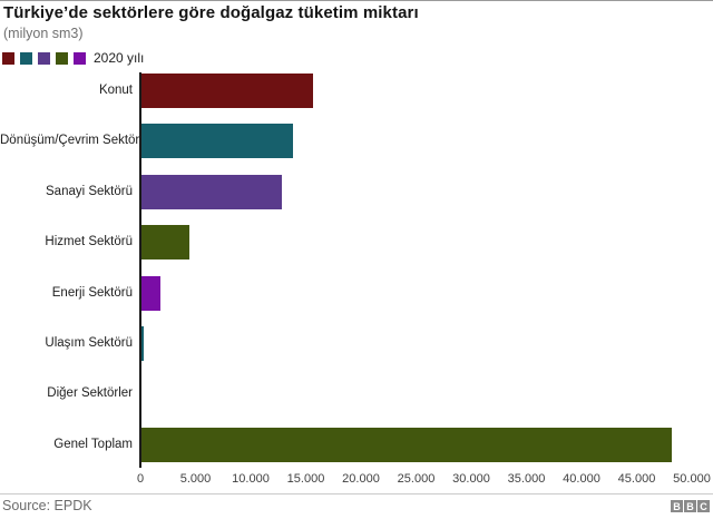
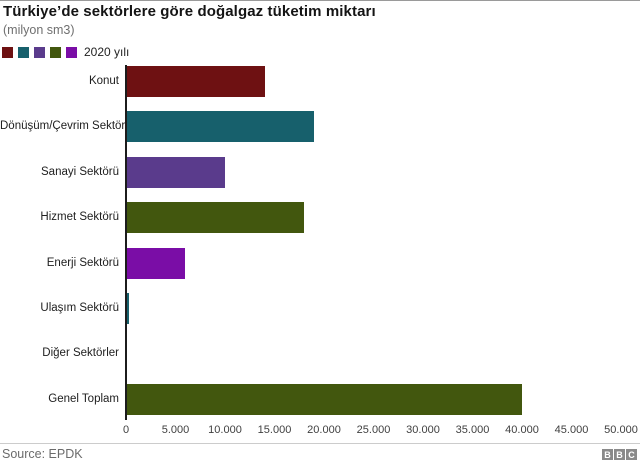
Konut: 16000 -> 14000
Dönüşüm/Çevrim Sektörü: 14000 -> 19000
Sanayi Sektörü: 13000 -> 10000
Hizmet Sektörü: 4000 -> 18000
Enerji Sektörü: 2000 -> 6000
Genel Toplam: 48000 -> 40000
